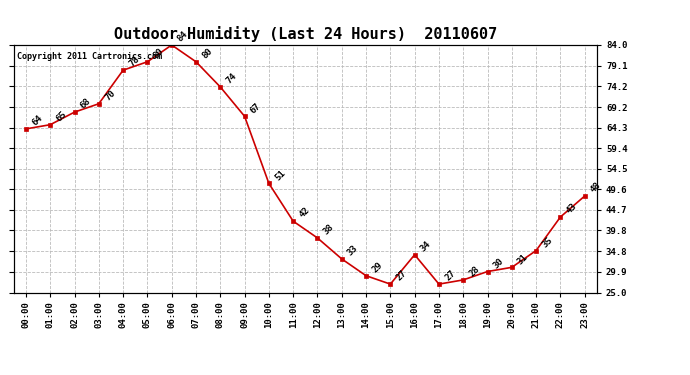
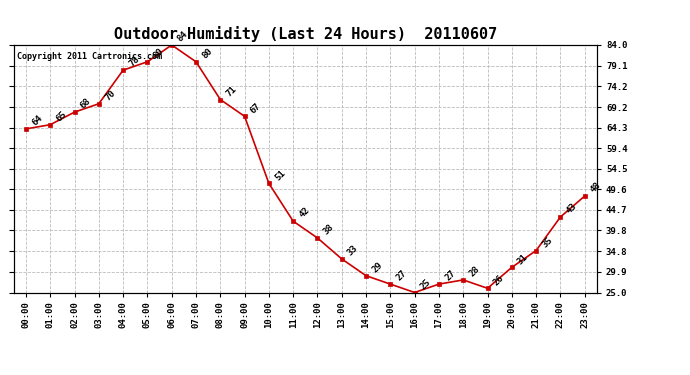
08:00: 74 -> 71
16:00: 34 -> 25
19:00: 30 -> 26
